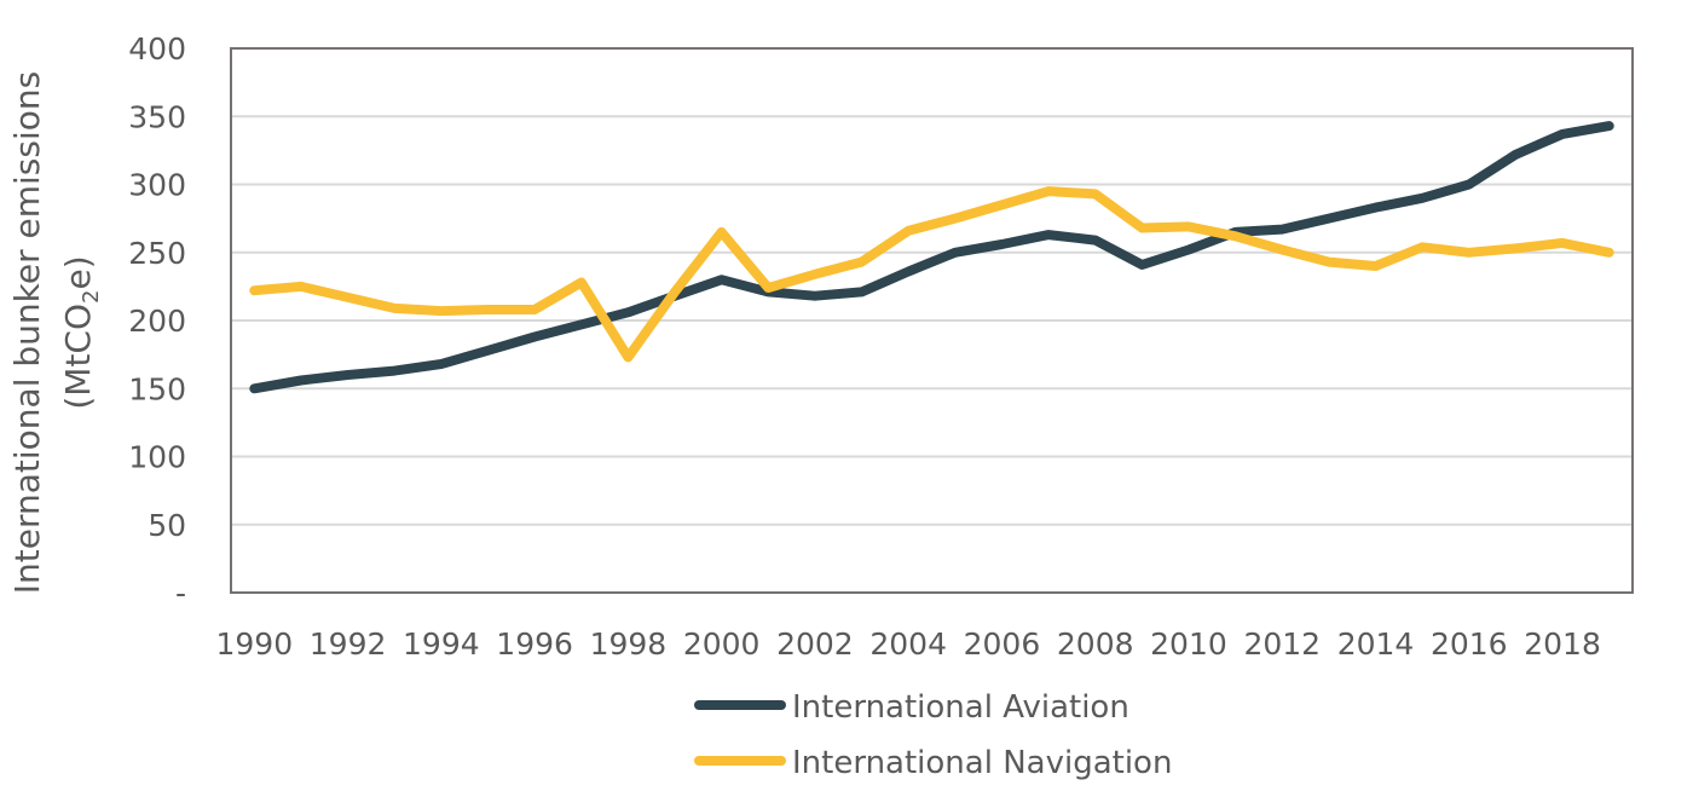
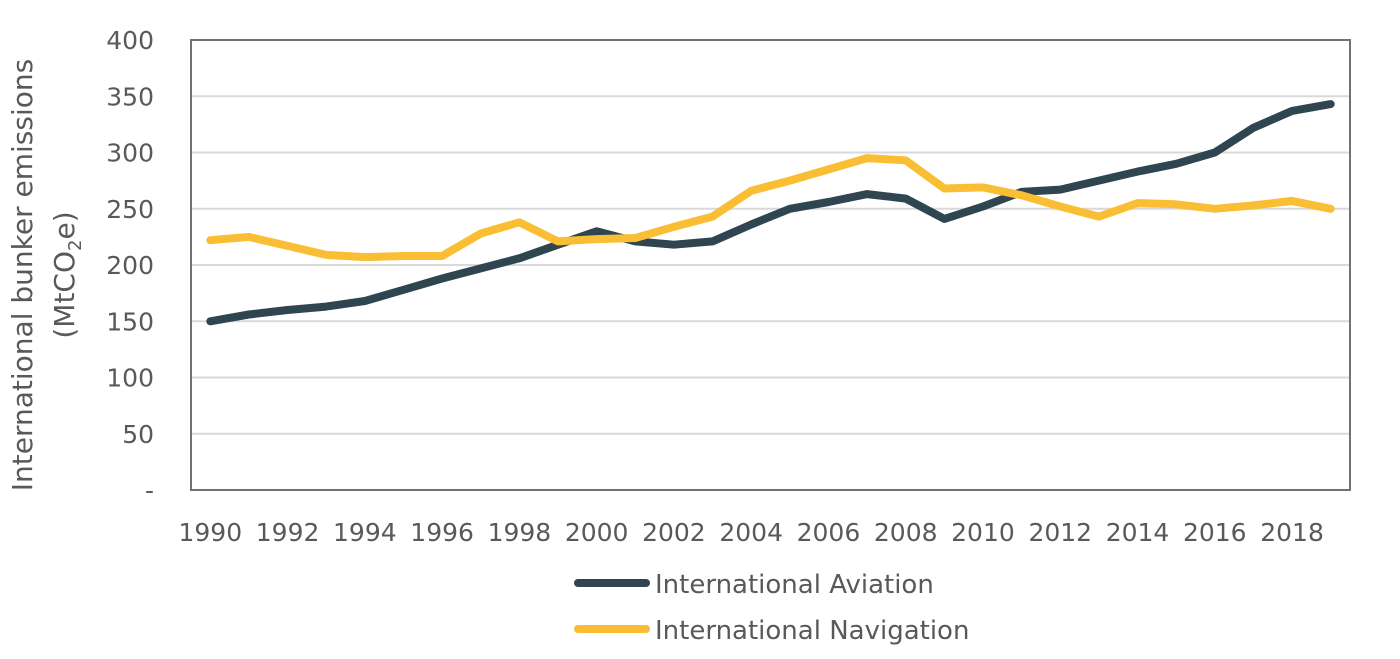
International Navigation/1998: 173 -> 238
International Navigation/2000: 265 -> 223
International Navigation/2014: 240 -> 255
